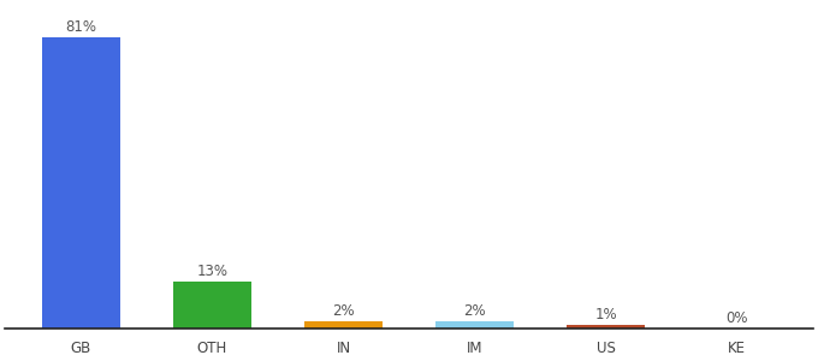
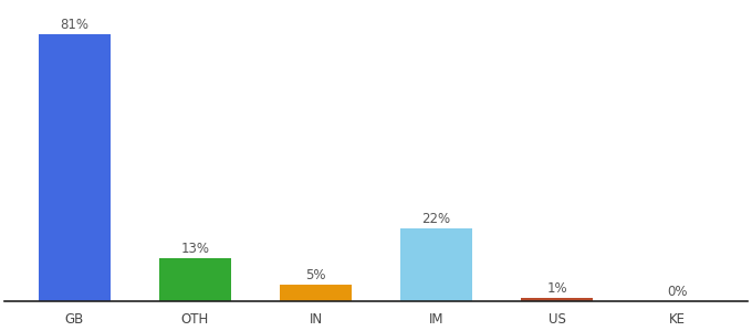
IN: 2% -> 5%
IM: 2% -> 22%
